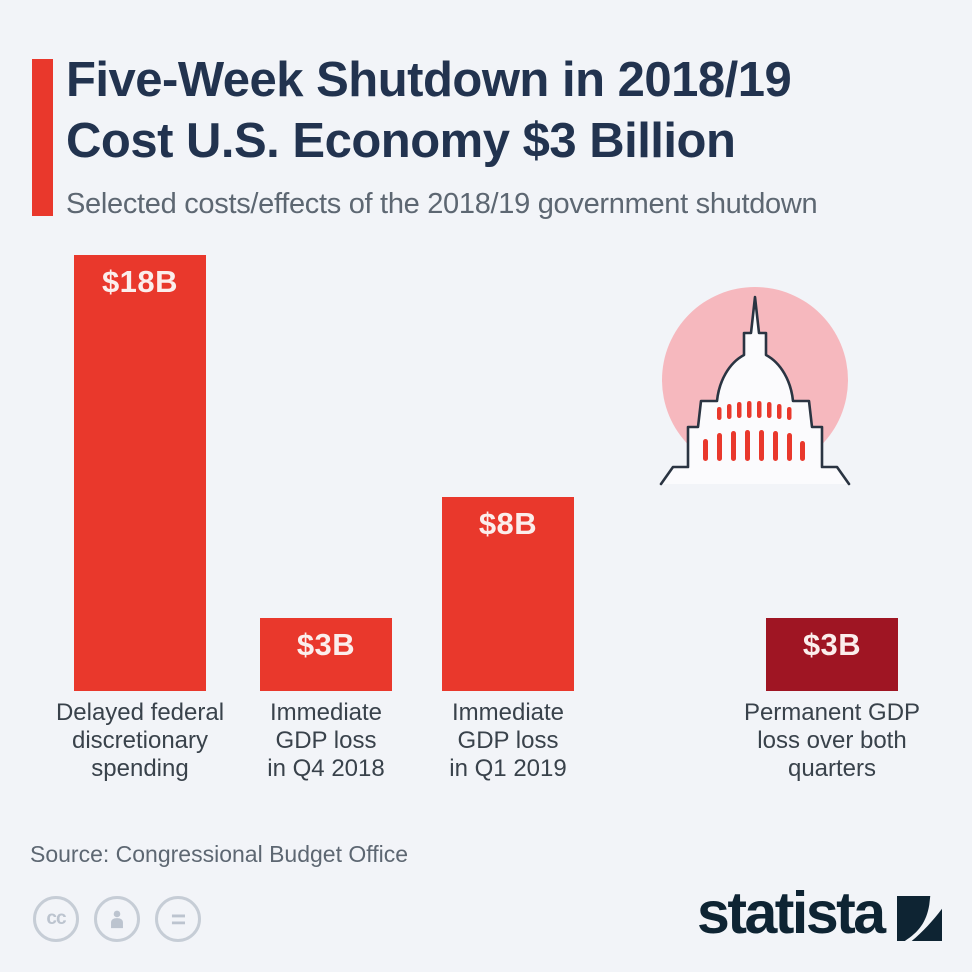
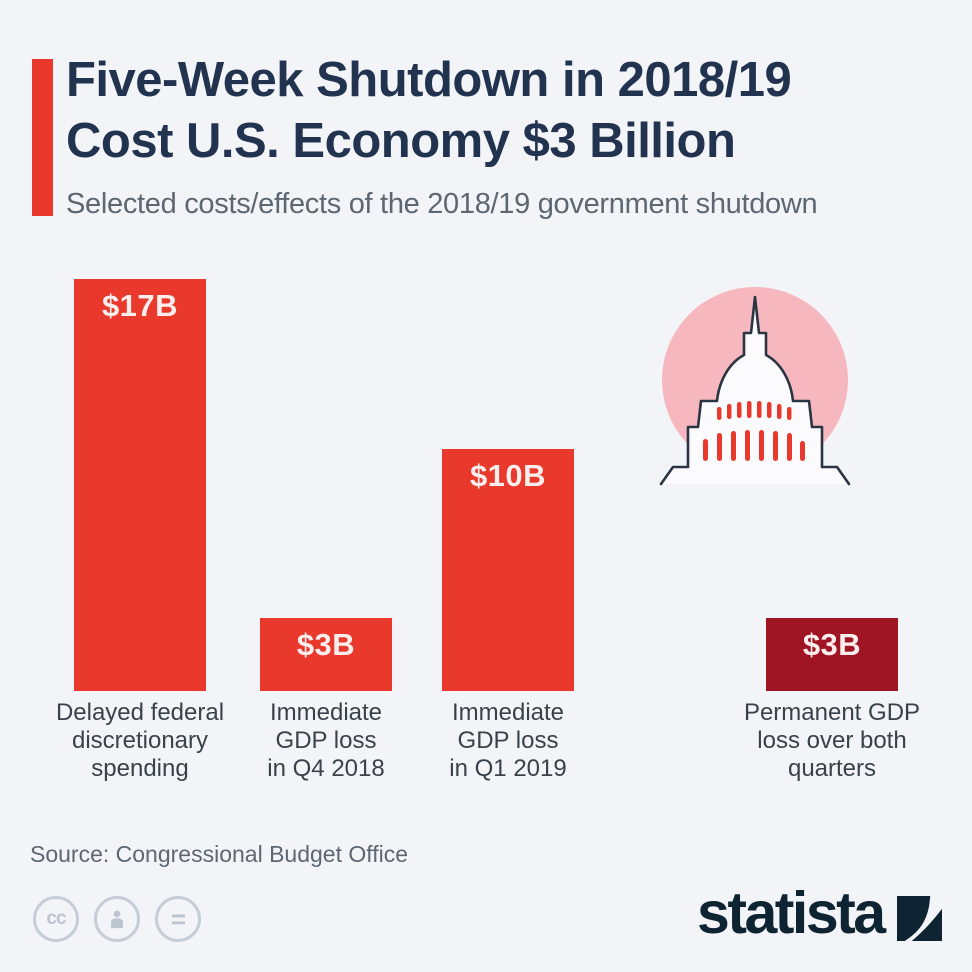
Delayed federal discretionary spending: $18B -> $17B
Immediate GDP loss in Q1 2019: $8B -> $10B
